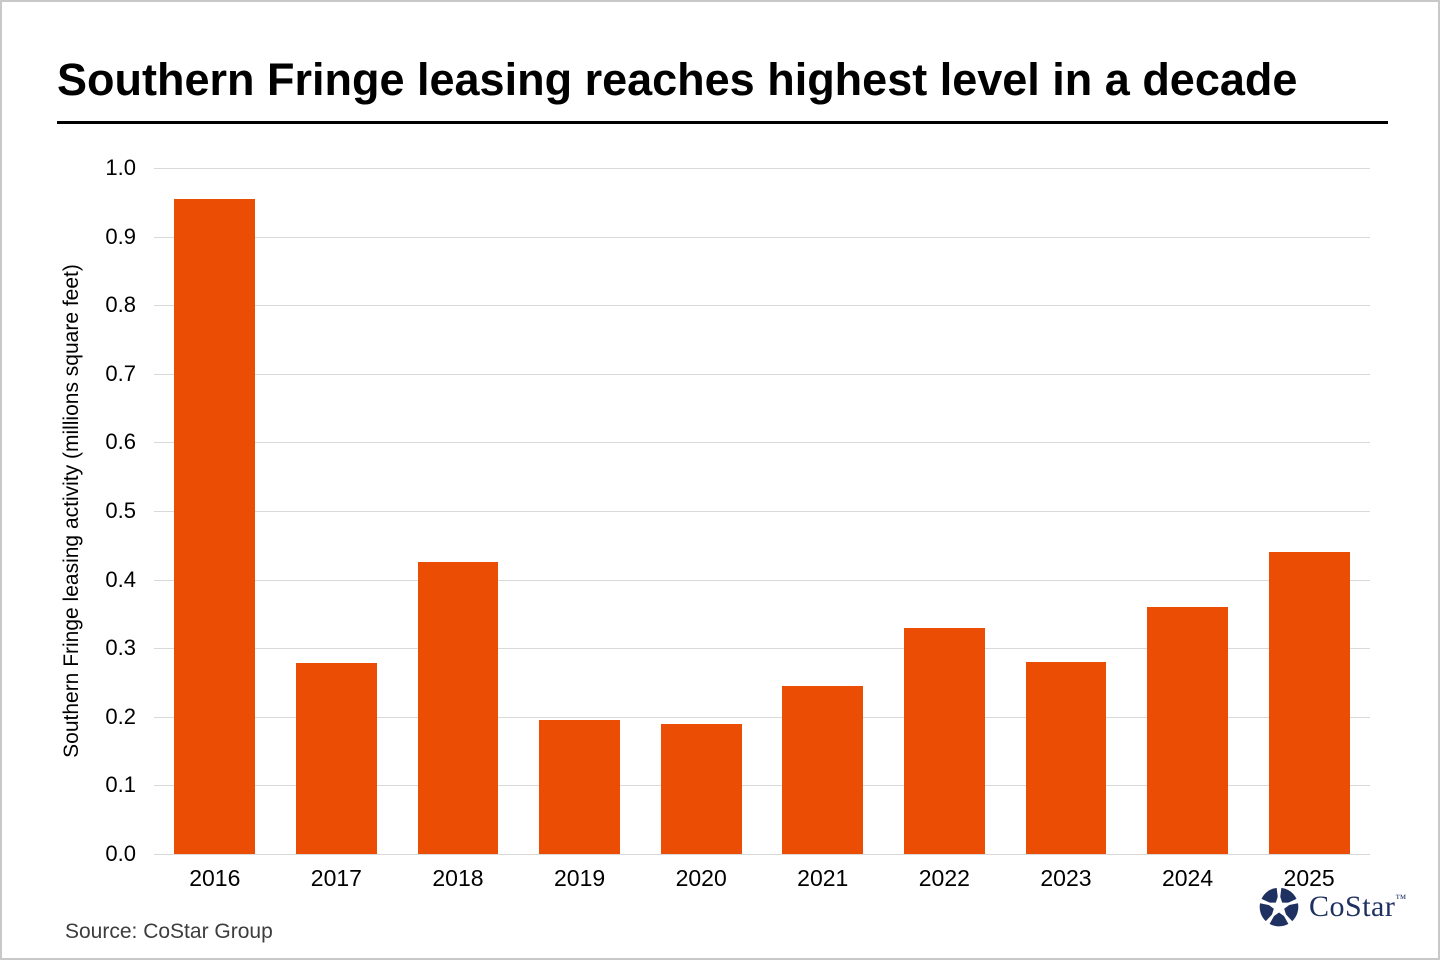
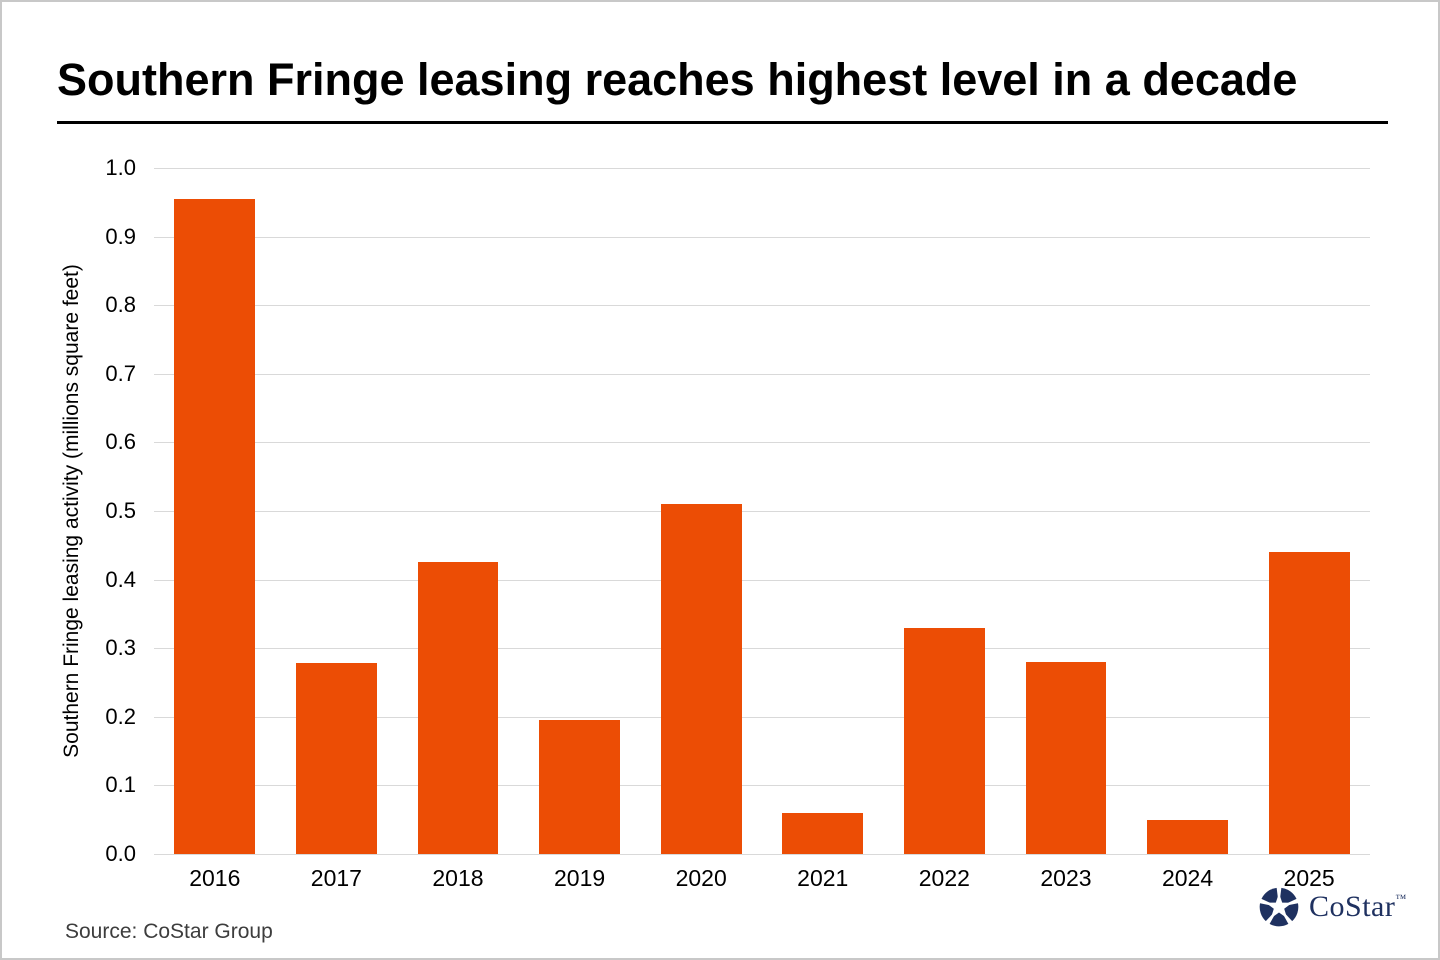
2020: 0.19 -> 0.51
2021: 0.24 -> 0.06
2024: 0.36 -> 0.05
